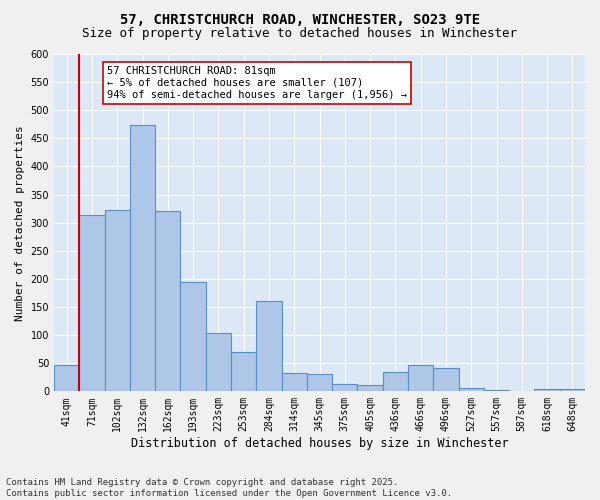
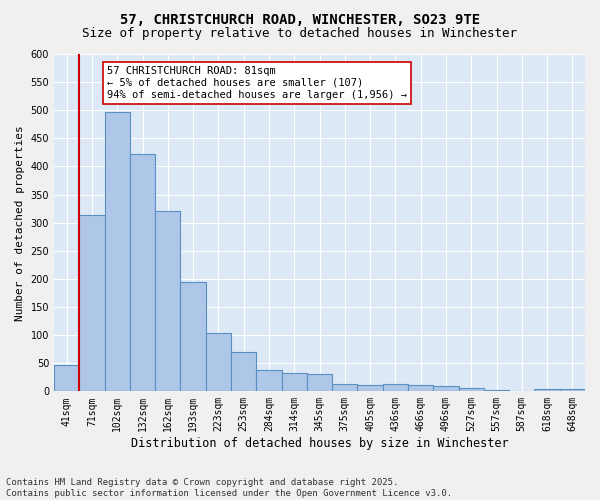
102sqm: 322 -> 497
132sqm: 474 -> 423
284sqm: 160 -> 38
436sqm: 34 -> 13
466sqm: 46 -> 12
496sqm: 42 -> 10
